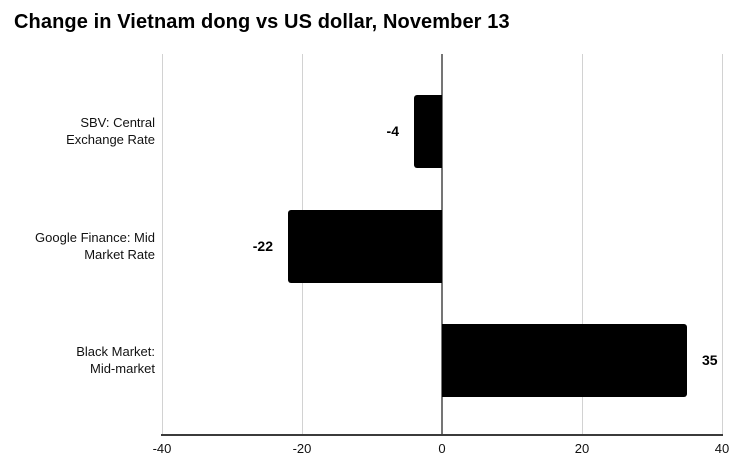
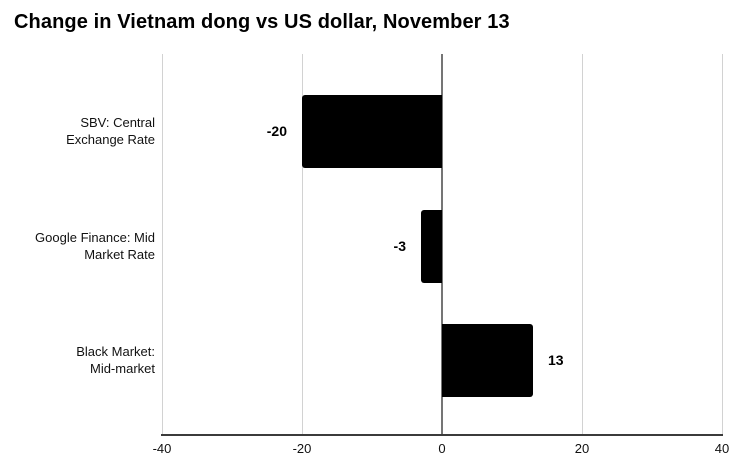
SBV: Central Exchange Rate: -4 -> -20
Google Finance: Mid Market Rate: -22 -> -3
Black Market: Mid-market: 35 -> 13
